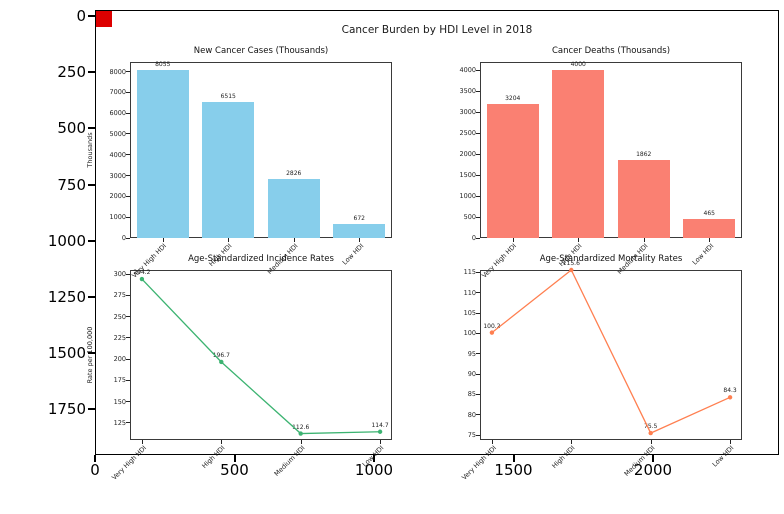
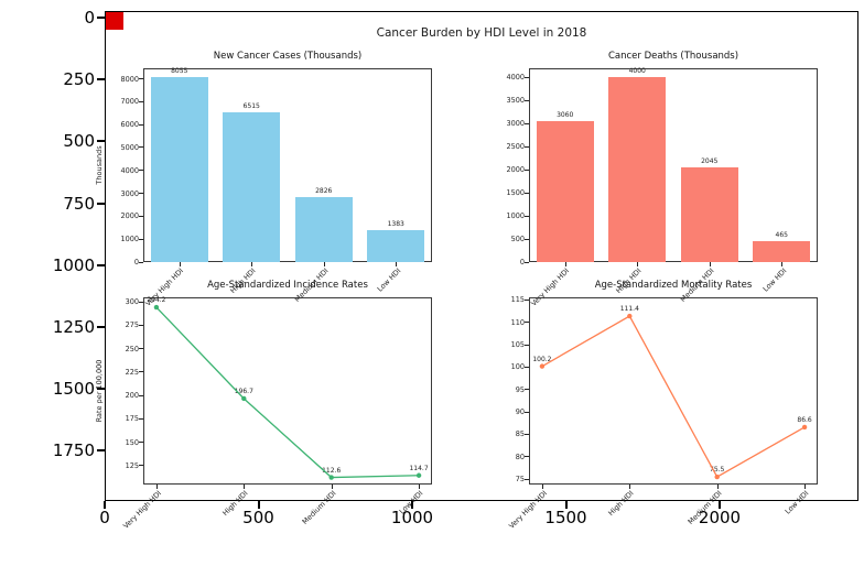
New Cancer Cases (Thousands)/Low HDI: 672 -> 1383
Cancer Deaths (Thousands)/Very High HDI: 3204 -> 3060
Cancer Deaths (Thousands)/Medium HDI: 1862 -> 2045
Age-Standardized Mortality Rates/High HDI: 115.6 -> 111.4
Age-Standardized Mortality Rates/Low HDI: 84.3 -> 86.6
